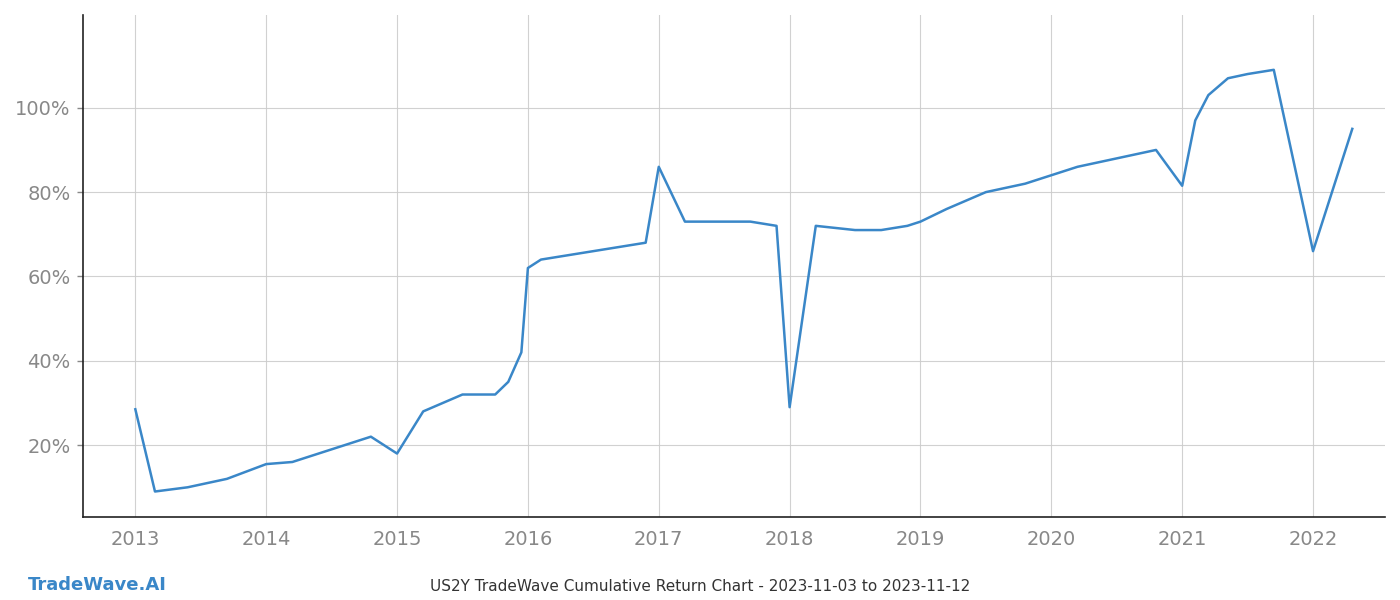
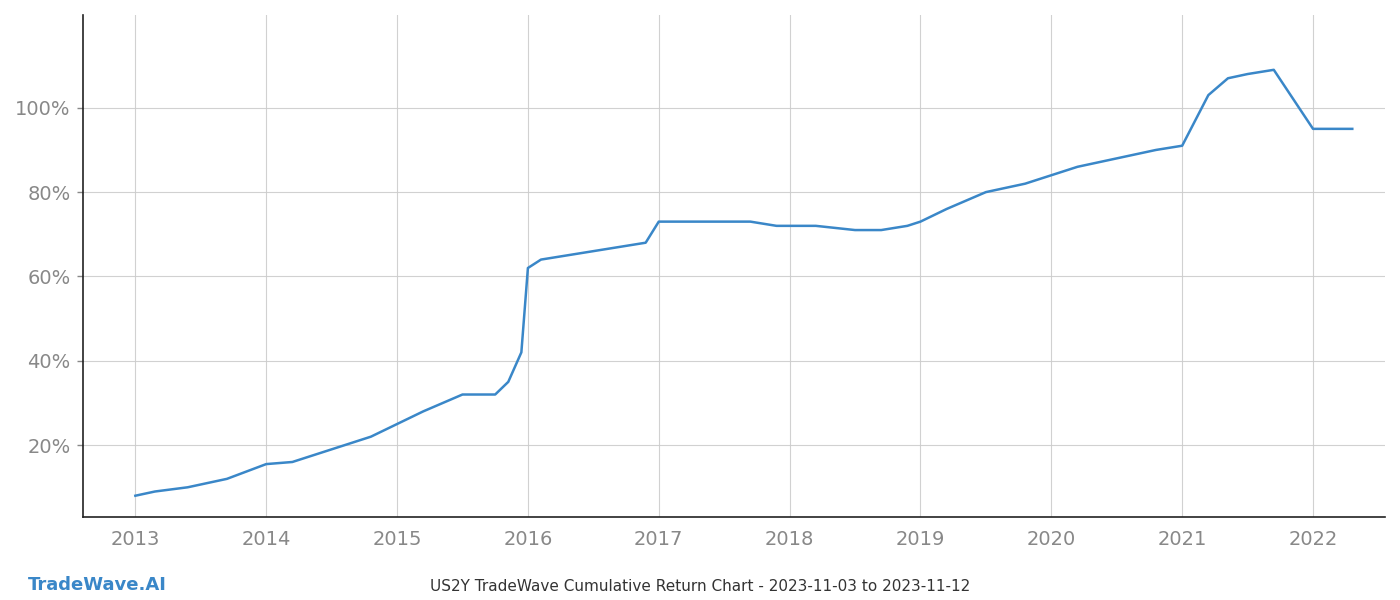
2013: 28.5% -> 8.0%
2015: 18.0% -> 25.0%
2017: 86.0% -> 73.0%
2018: 29.0% -> 72.0%
2021: 81.5% -> 91.0%
2022: 66.0% -> 95.0%
